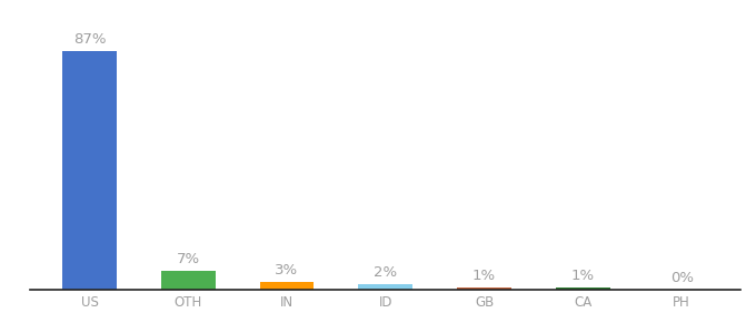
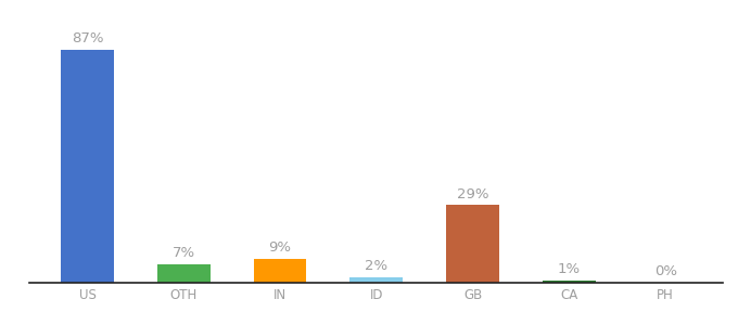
IN: 3% -> 9%
GB: 1% -> 29%
